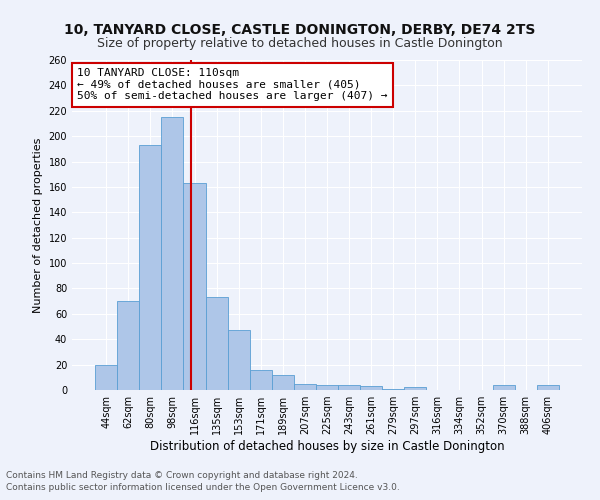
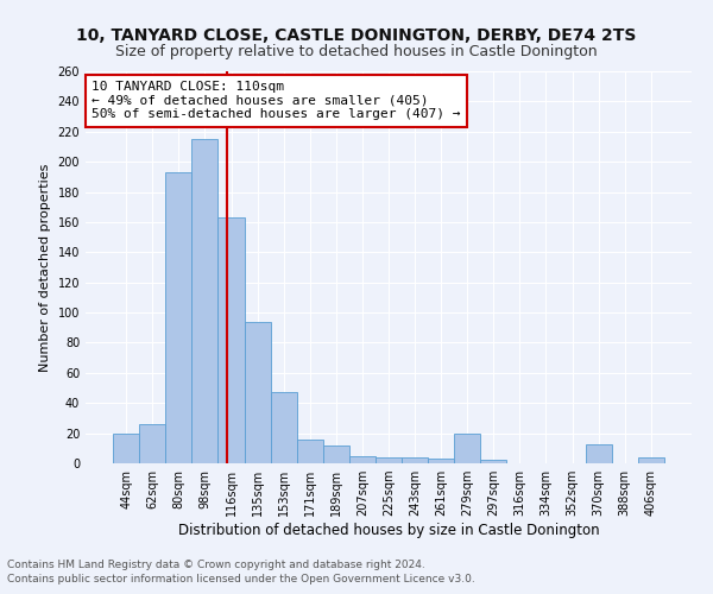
62sqm: 70 -> 26
135sqm: 73 -> 94
279sqm: 1 -> 20
370sqm: 4 -> 13
